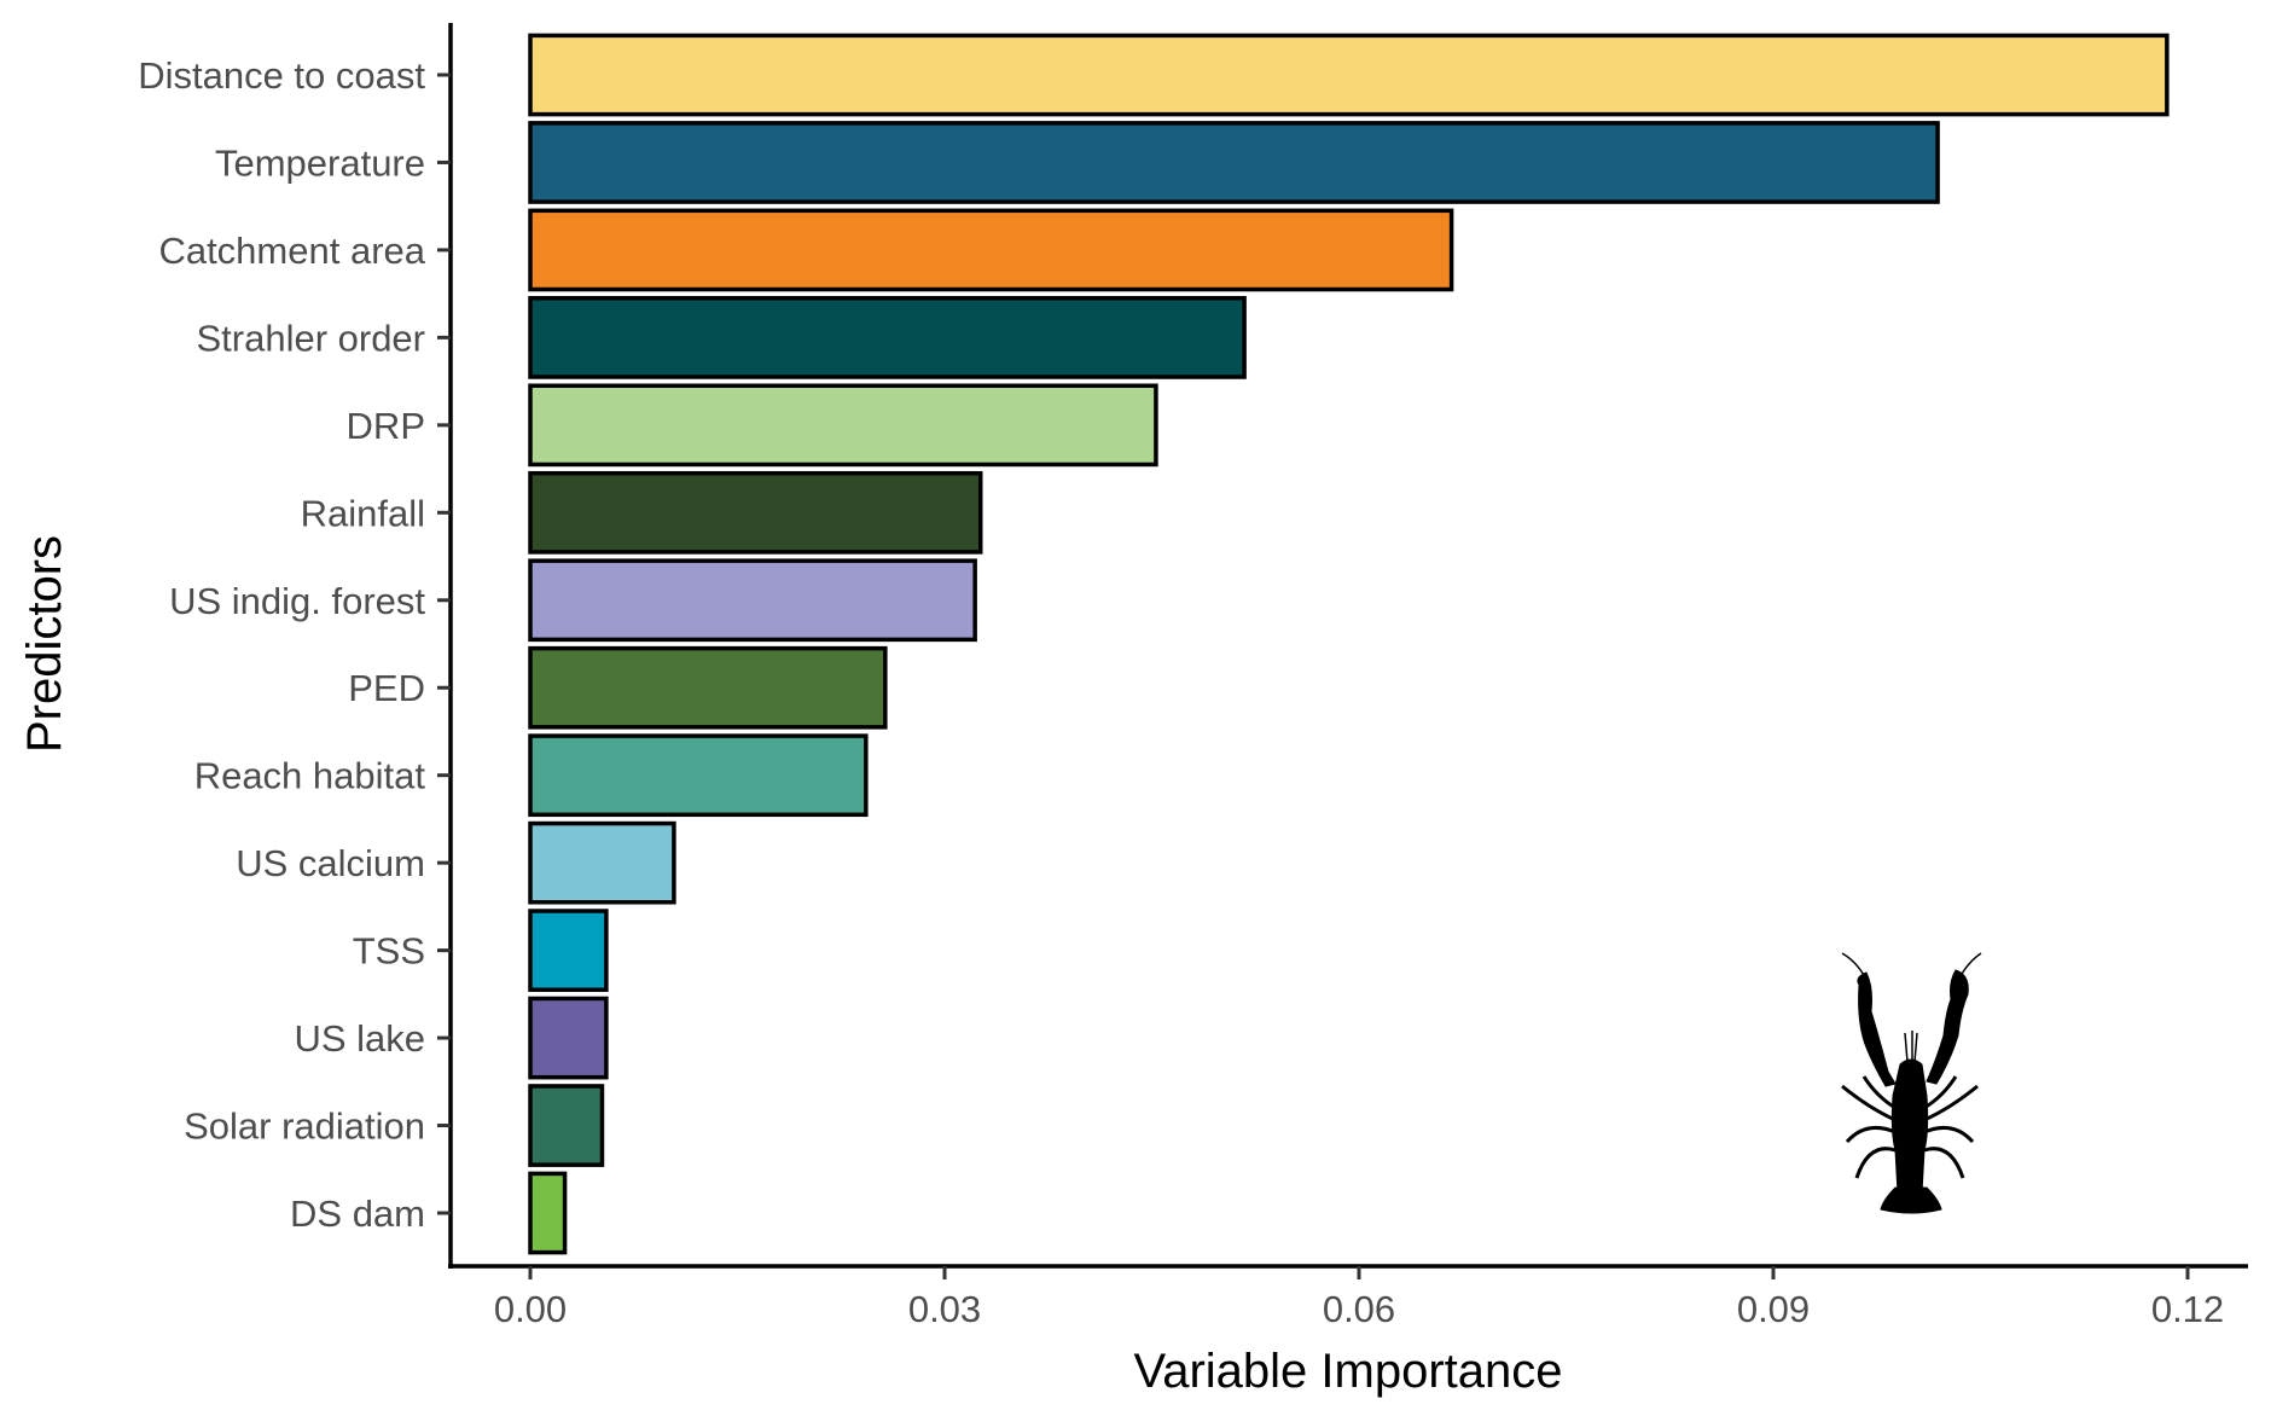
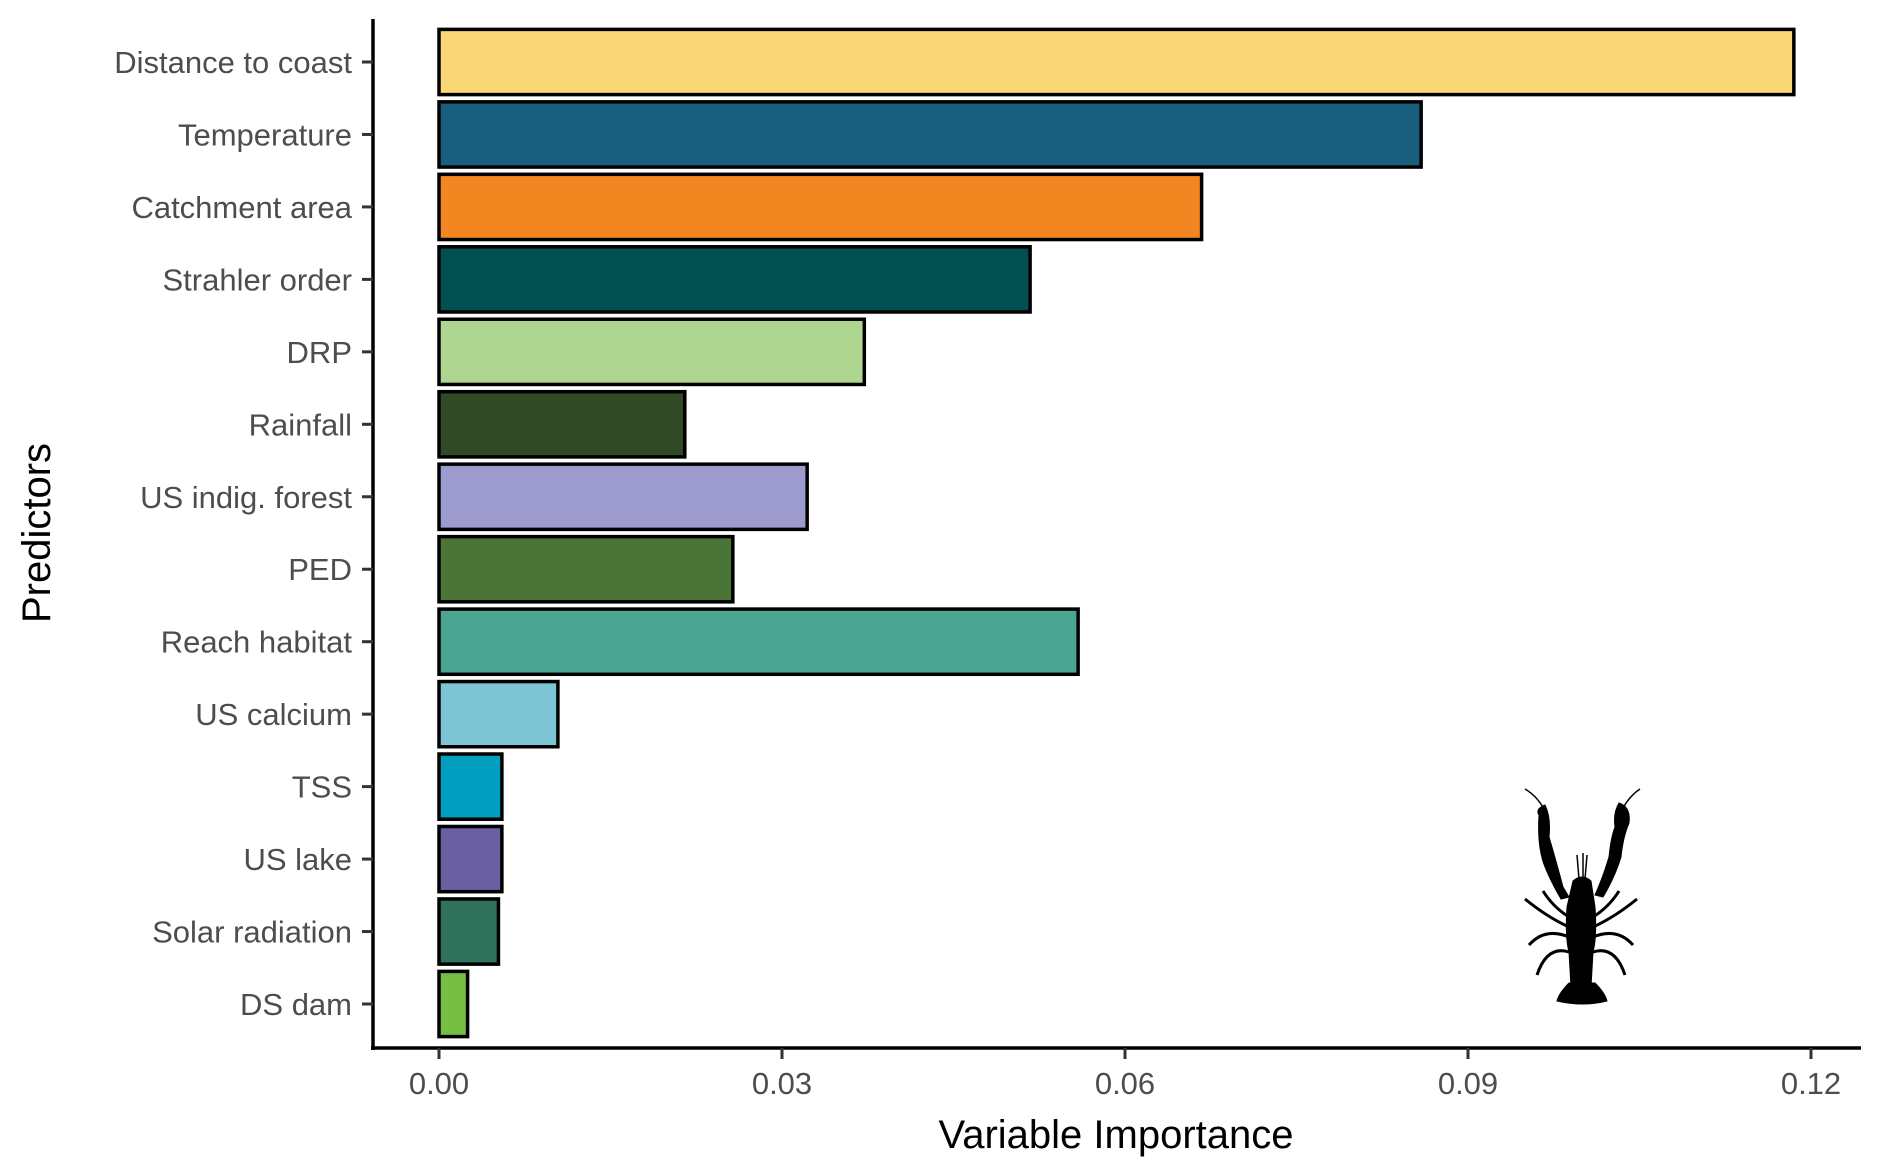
Temperature: 0.1019 -> 0.0859
DRP: 0.0453 -> 0.0372
Rainfall: 0.0326 -> 0.0215
Reach habitat: 0.0243 -> 0.0559
